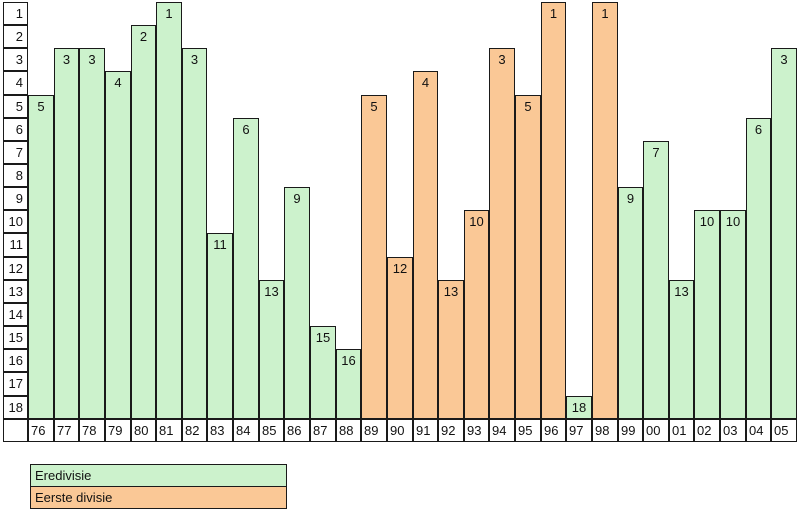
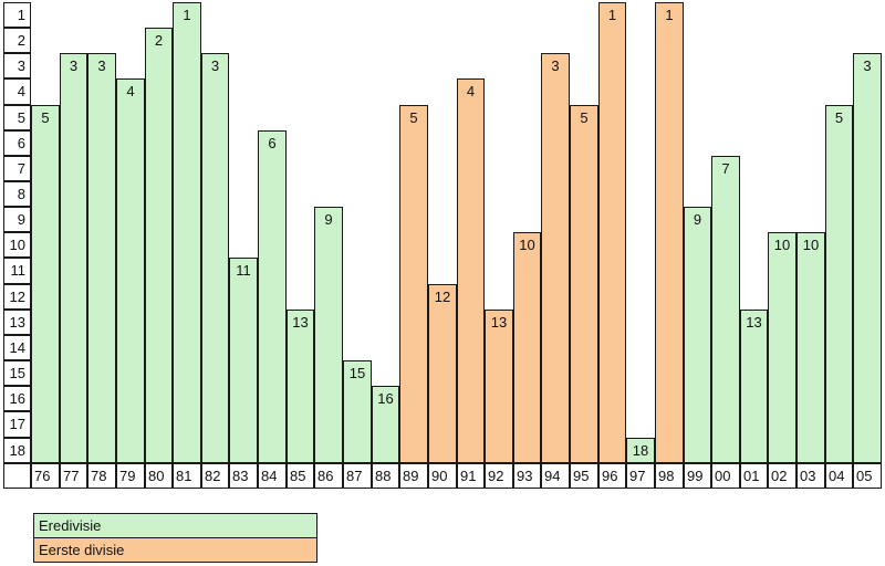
04: 6 -> 5
